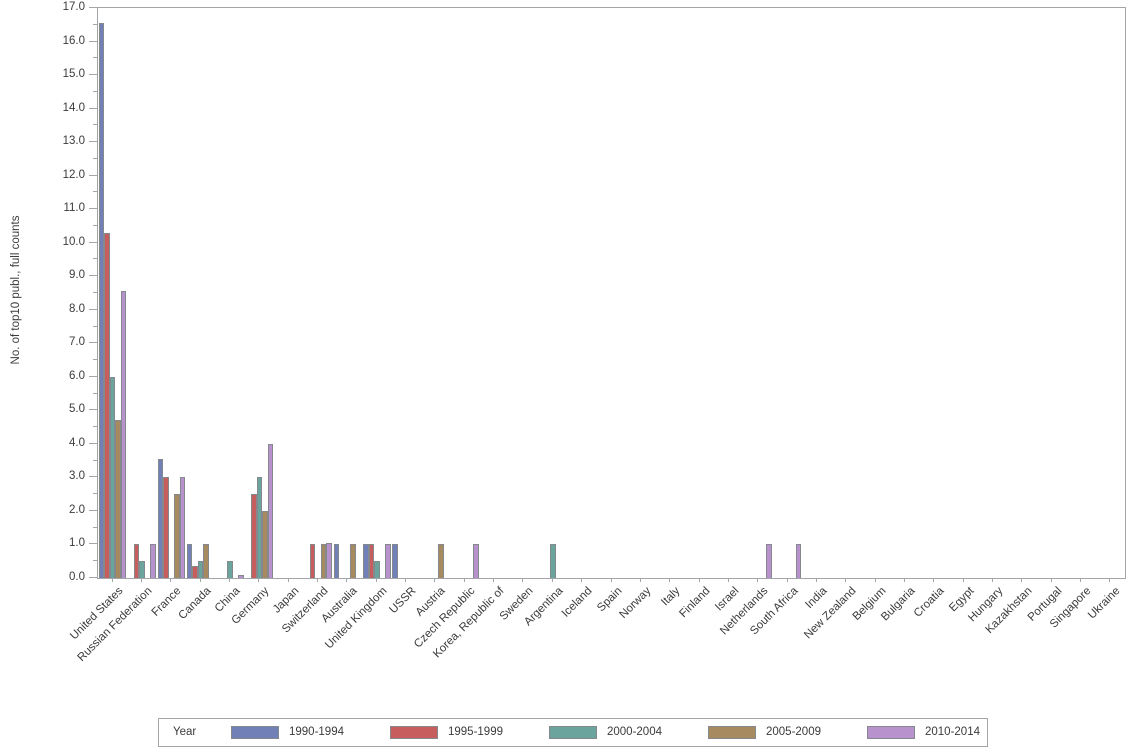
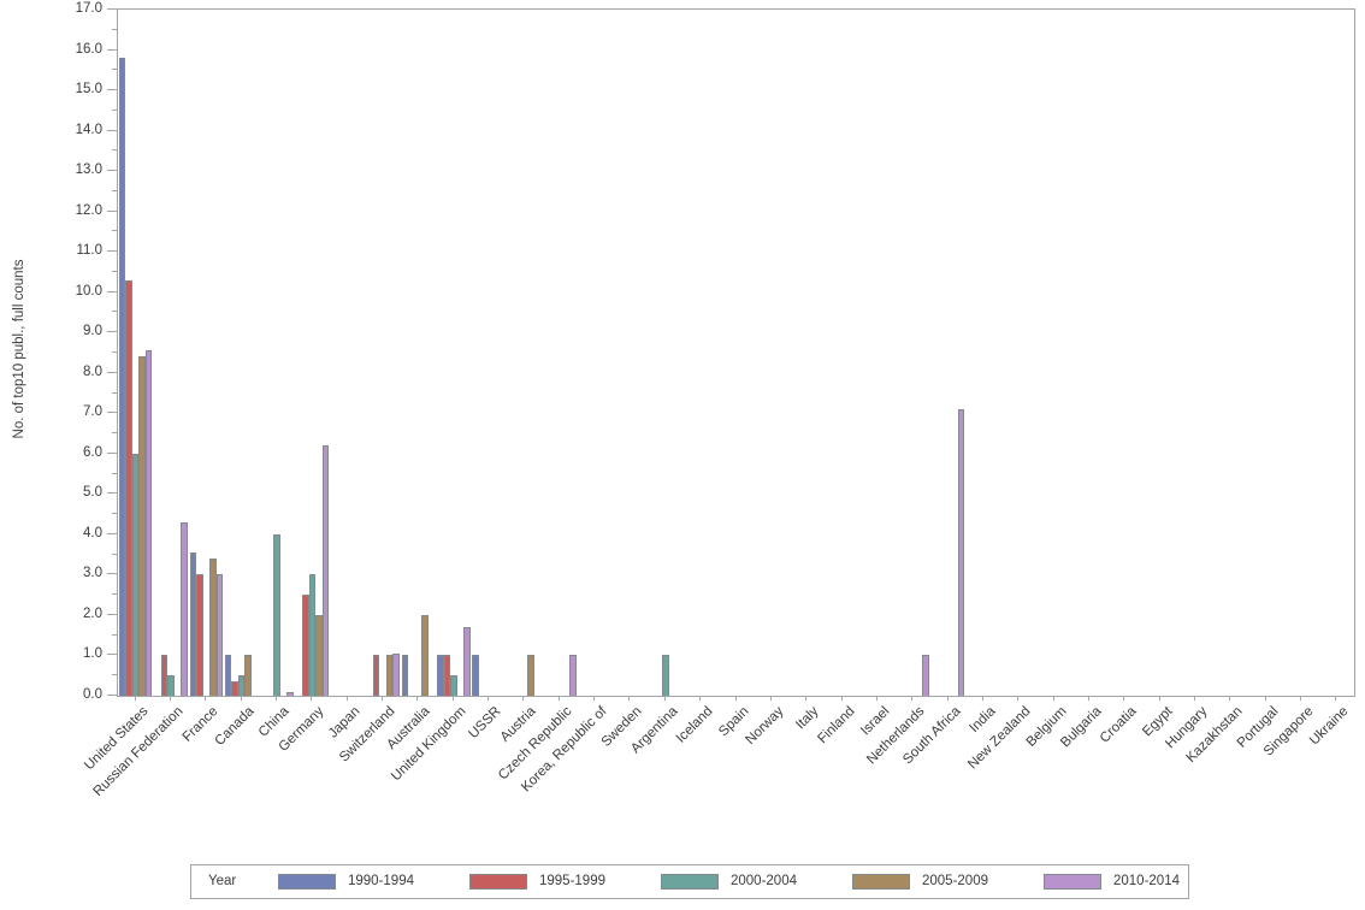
1990-1994/United States: 16.6 -> 15.8
2005-2009/United States: 4.7 -> 8.4
2010-2014/Russian Federation: 1.0 -> 4.3
2005-2009/France: 2.5 -> 3.4
2000-2004/China: 0.5 -> 4.0
2010-2014/Germany: 4.0 -> 6.2
2005-2009/Australia: 1.0 -> 2.0
2010-2014/United Kingdom: 1.0 -> 1.7
2010-2014/South Africa: 1.0 -> 7.1
